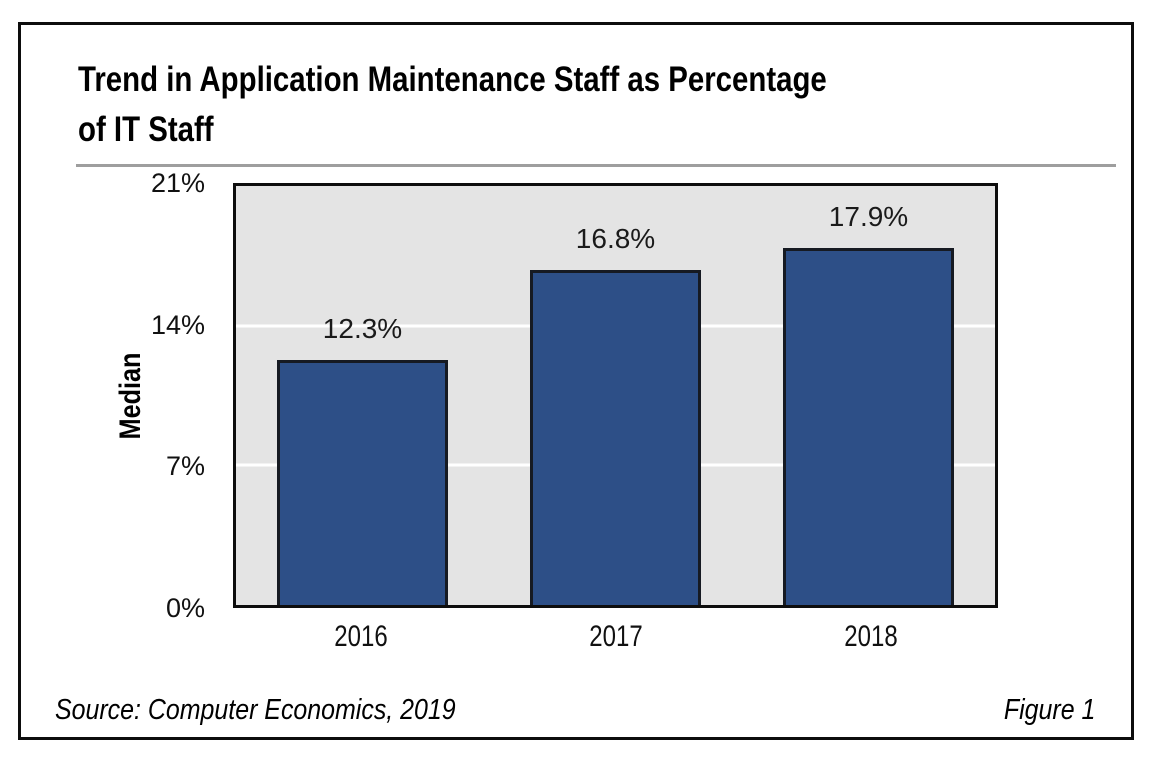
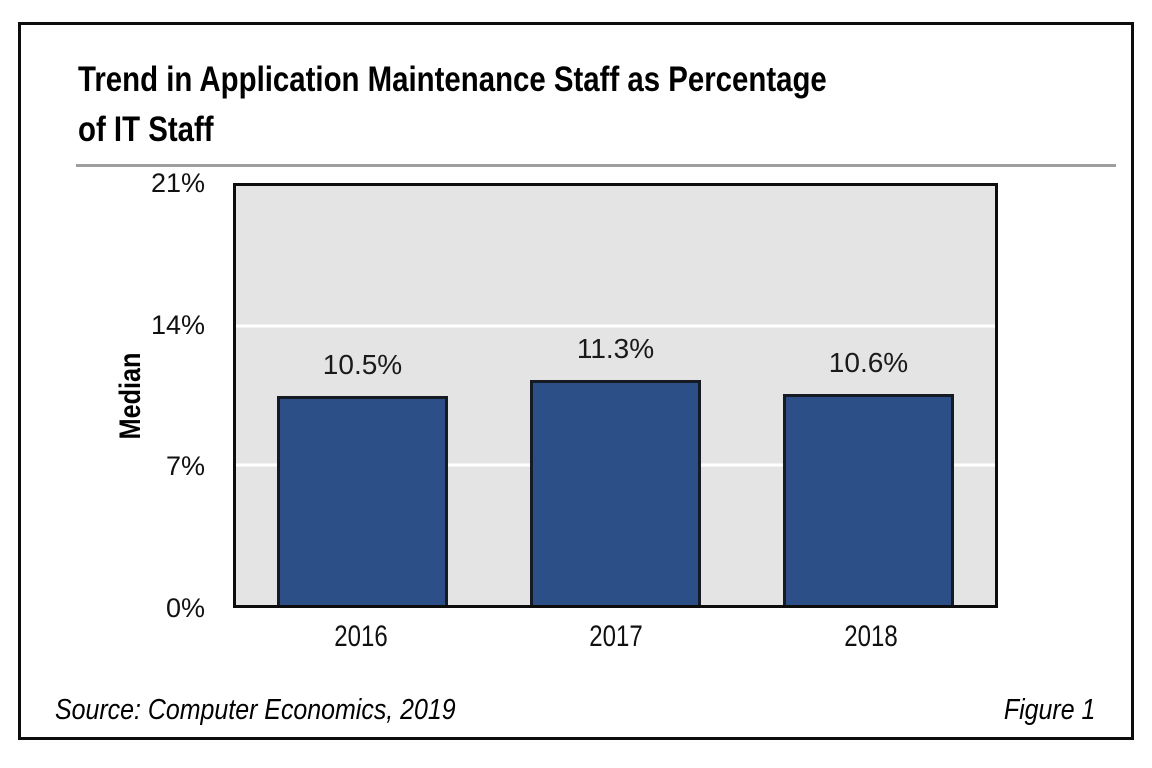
2016: 12.3% -> 10.5%
2017: 16.8% -> 11.3%
2018: 17.9% -> 10.6%
